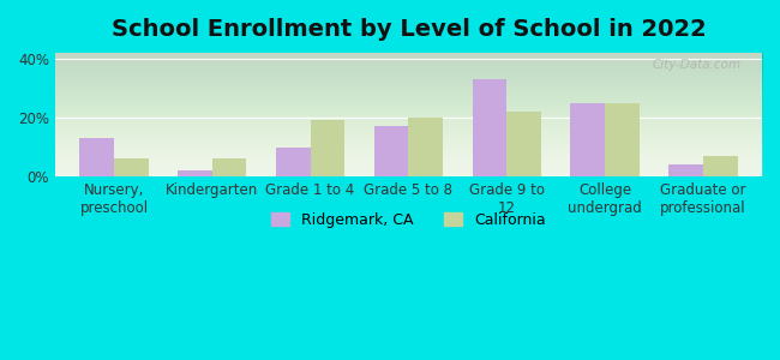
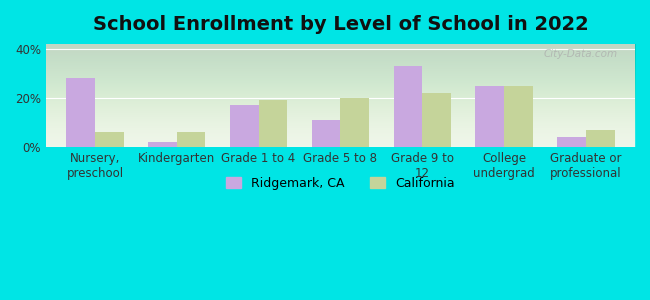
Ridgemark, CA/Nursery, preschool: 13% -> 28%
Ridgemark, CA/Grade 1 to 4: 10% -> 17%
Ridgemark, CA/Grade 5 to 8: 17% -> 11%
